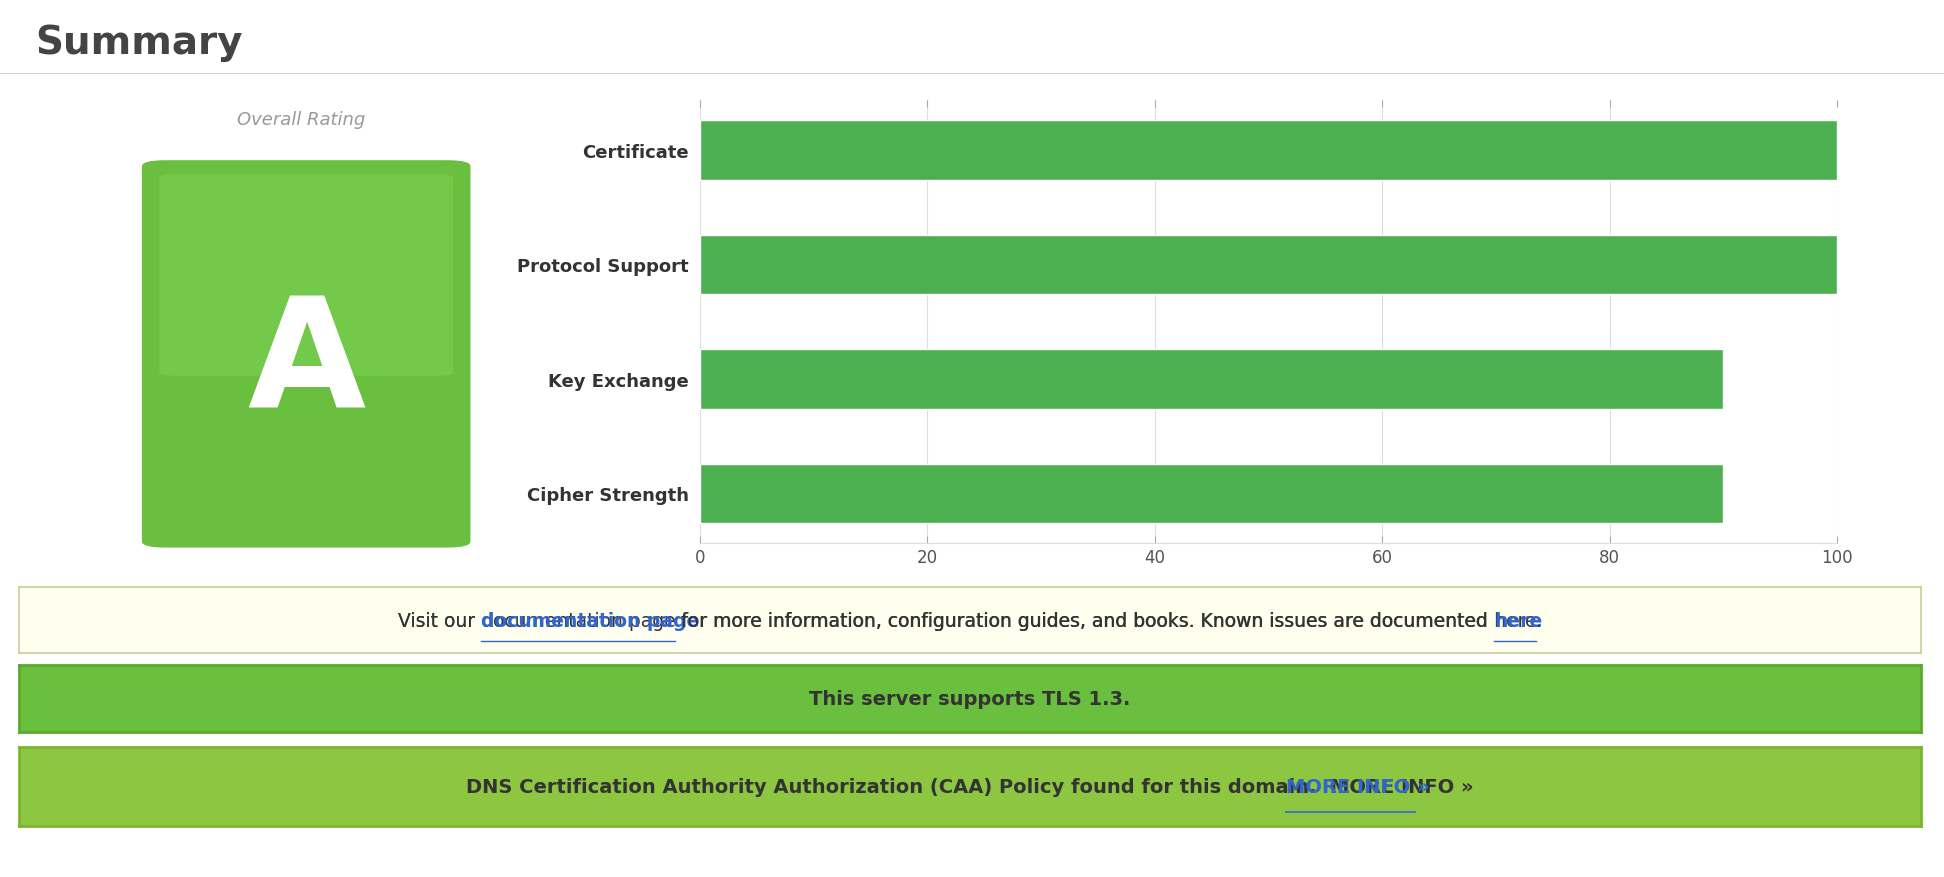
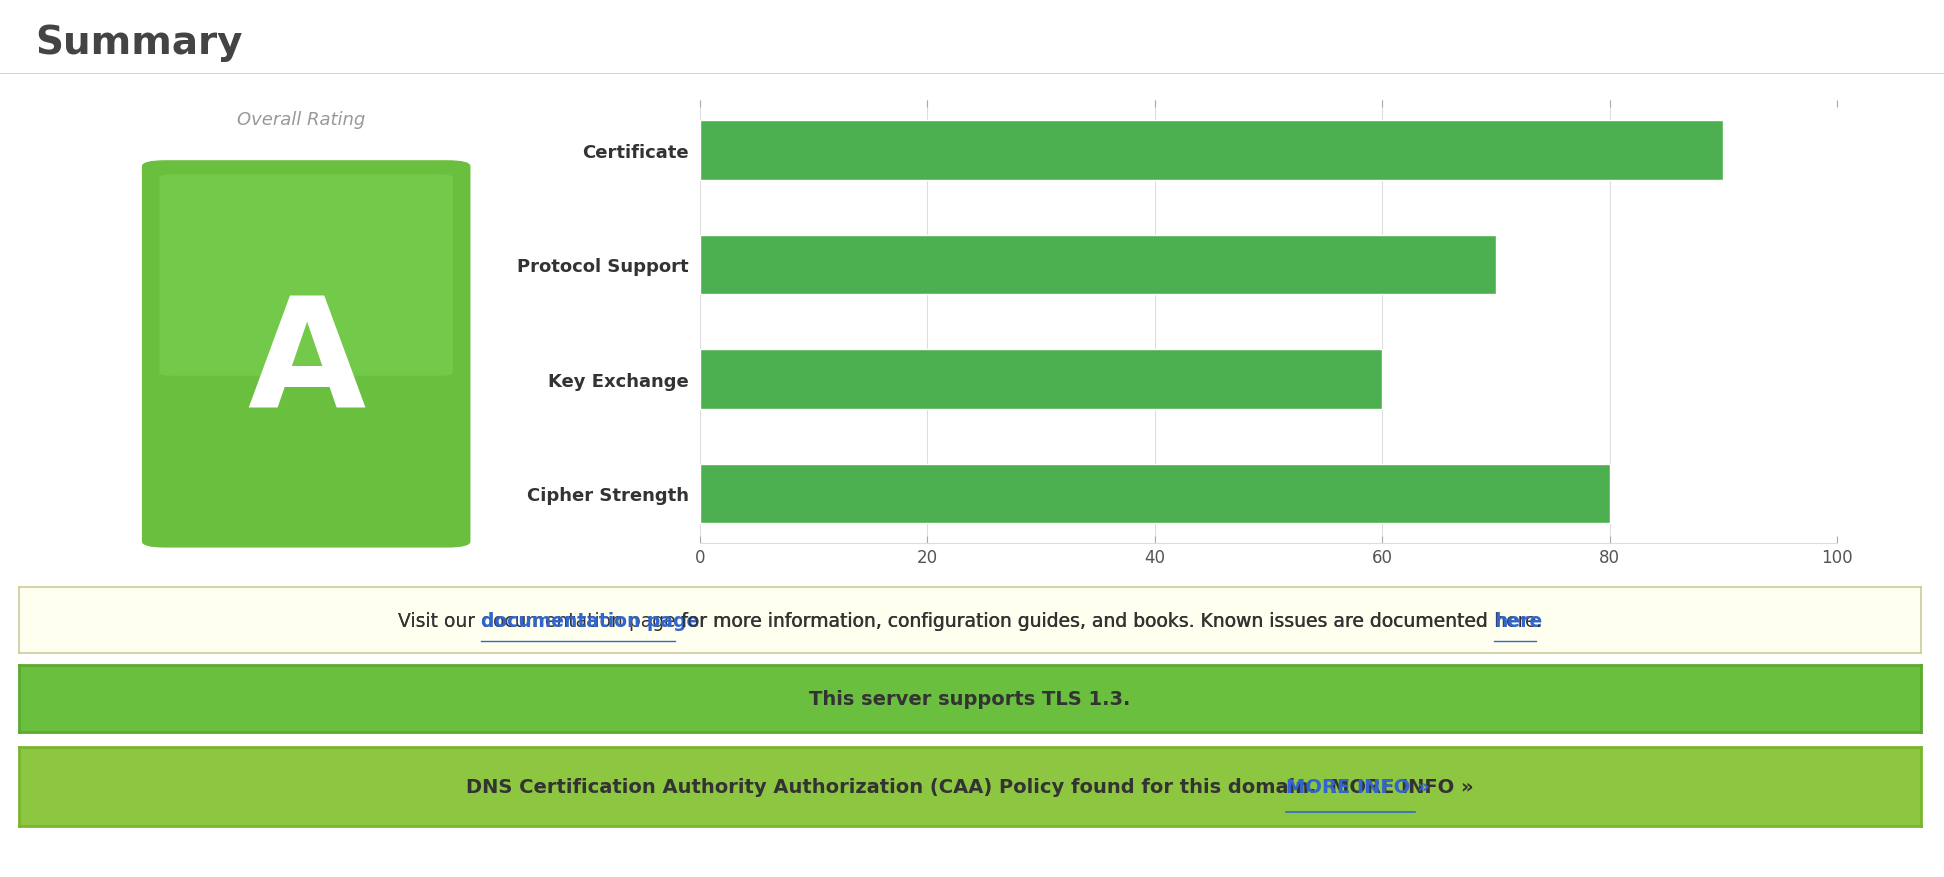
Certificate: 100 -> 90
Protocol Support: 100 -> 70
Key Exchange: 90 -> 60
Cipher Strength: 90 -> 80
